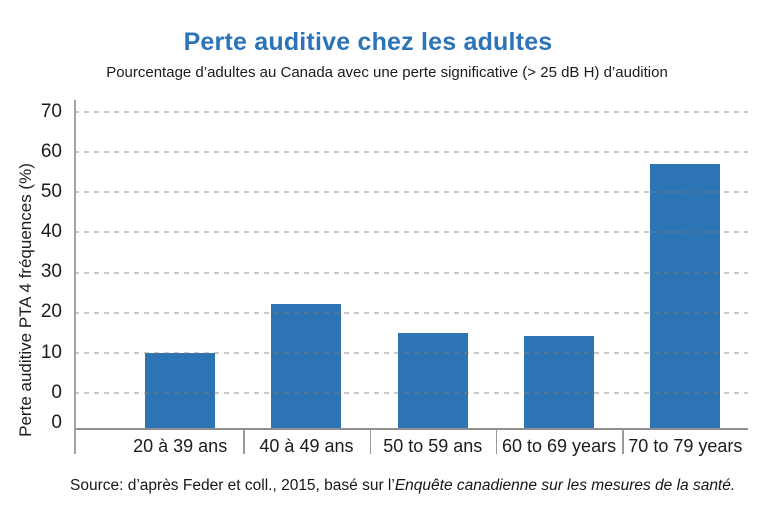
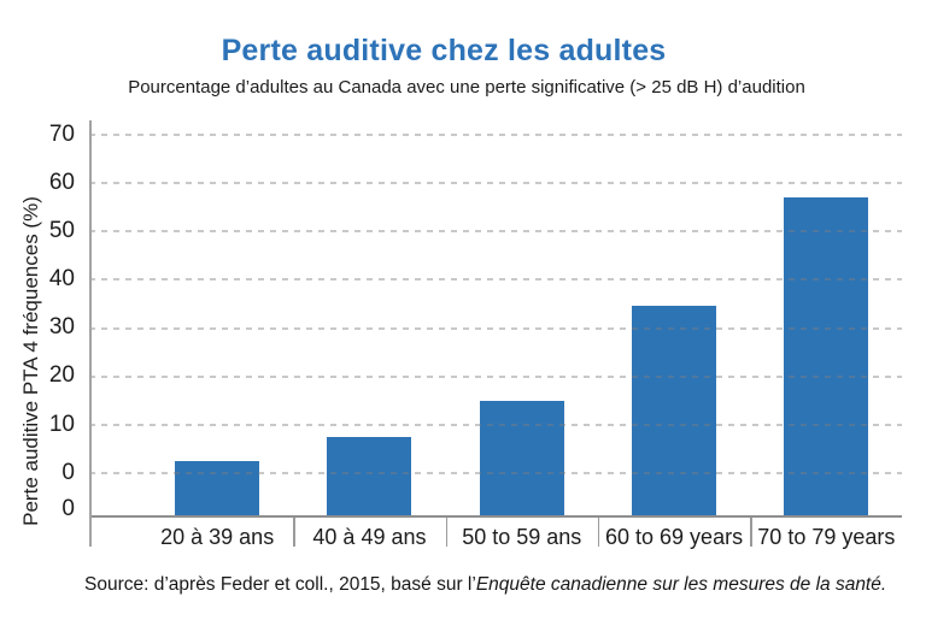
20 à 39 ans: 10 -> 2
40 à 49 ans: 22 -> 8
60 to 69 years: 14 -> 34
